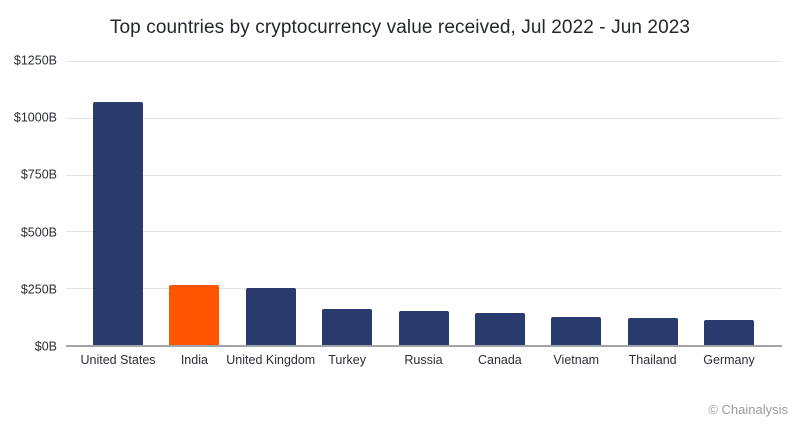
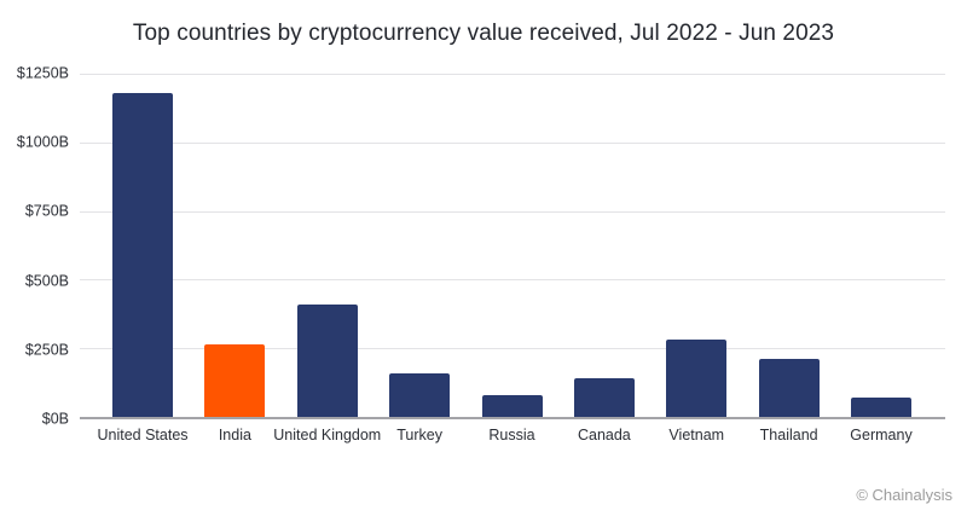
United States: $1070B -> $1180B
United Kingdom: $250B -> $410B
Russia: $150B -> $80B
Vietnam: $120B -> $280B
Thailand: $120B -> $210B
Germany: $110B -> $70B
